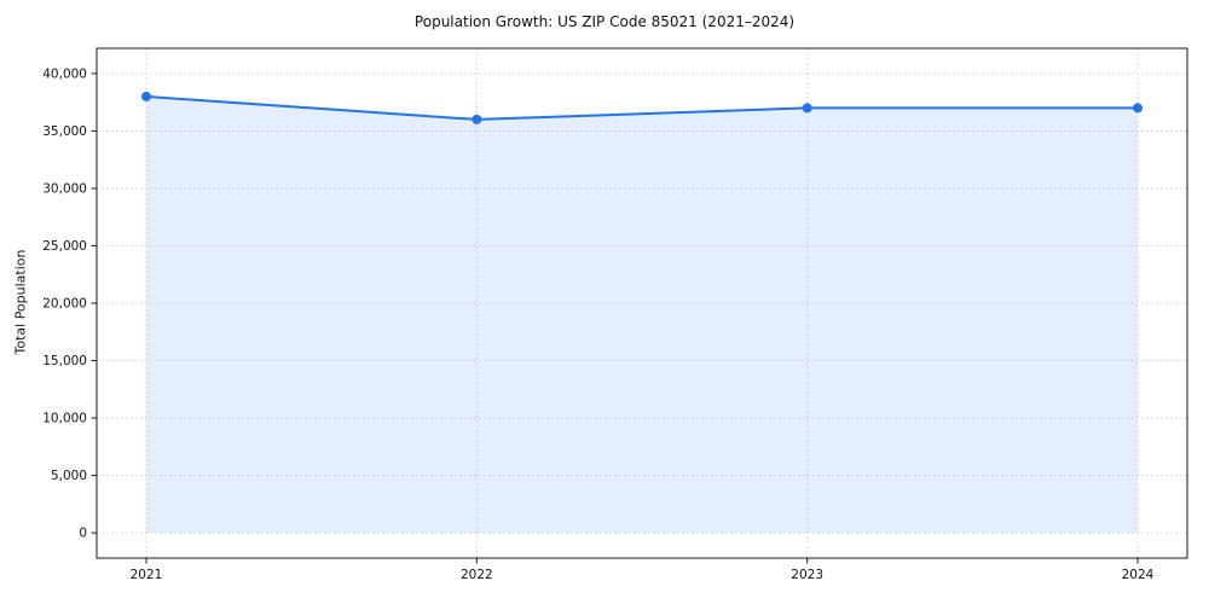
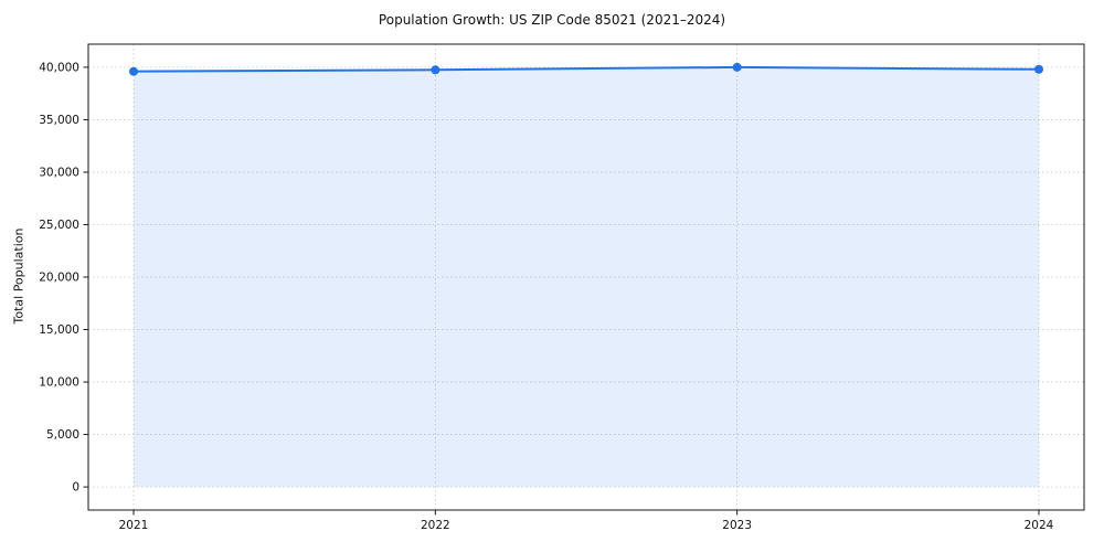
2021: 38000 -> 40000
2022: 36000 -> 40000
2023: 37000 -> 40000
2024: 37000 -> 40000
